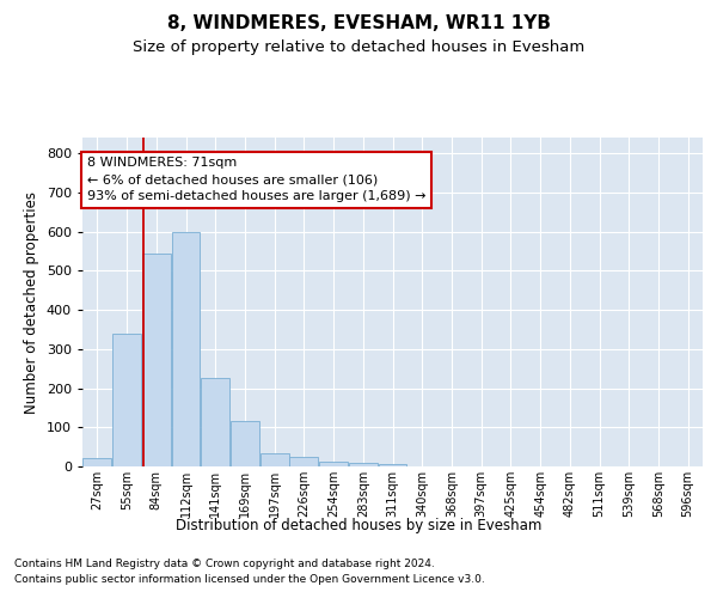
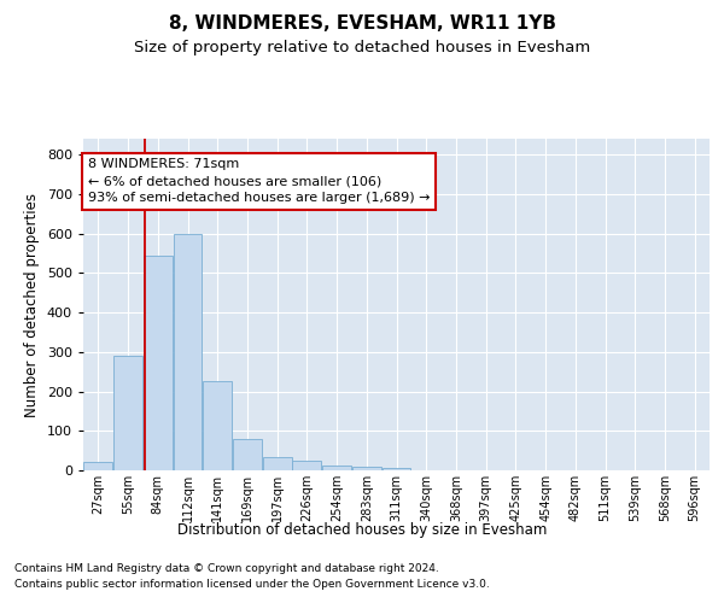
55sqm: 340 -> 290
169sqm: 115 -> 80
